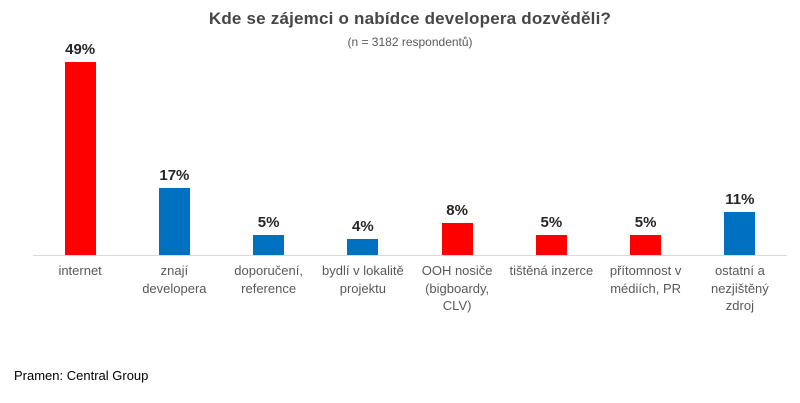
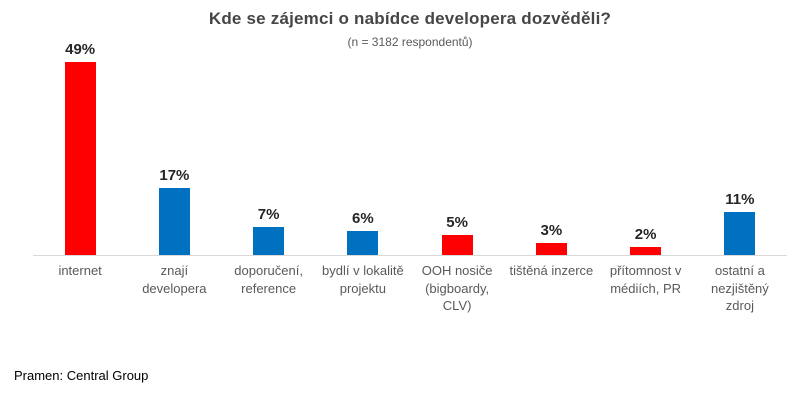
doporučení, reference: 5% -> 7%
bydlí v lokalitě projektu: 4% -> 6%
OOH nosiče (bigboardy, CLV): 8% -> 5%
tištěná inzerce: 5% -> 3%
přítomnost v médiích, PR: 5% -> 2%
